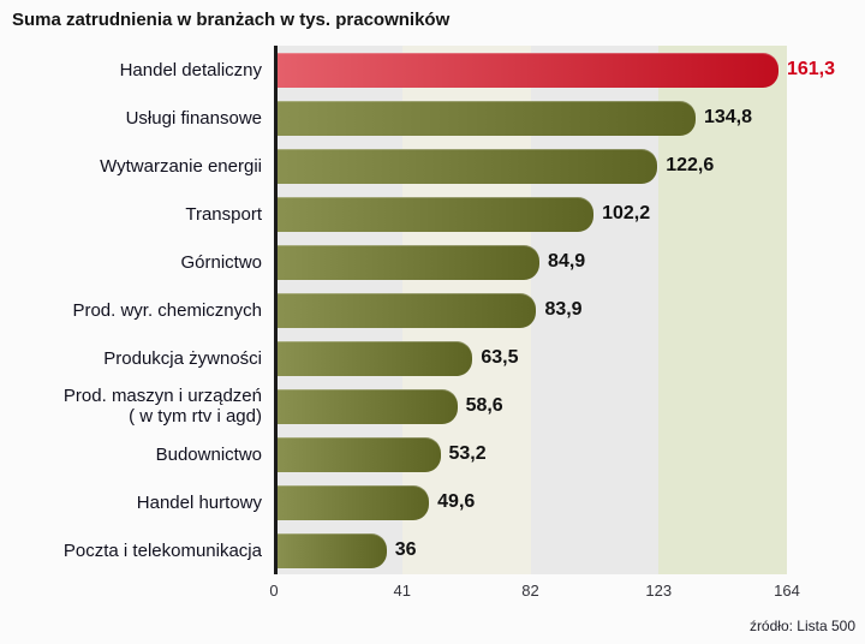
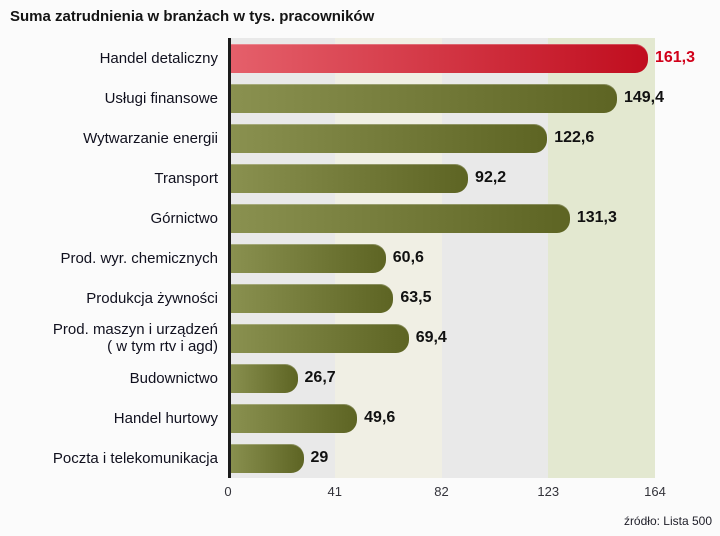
Usługi finansowe: 134,8 -> 149,4
Transport: 102,2 -> 92,2
Górnictwo: 84,9 -> 131,3
Prod. wyr. chemicznych: 83,9 -> 60,6
Prod. maszyn i urządzeń ( w tym rtv i agd): 58,6 -> 69,4
Budownictwo: 53,2 -> 26,7
Poczta i telekomunikacja: 36 -> 29
